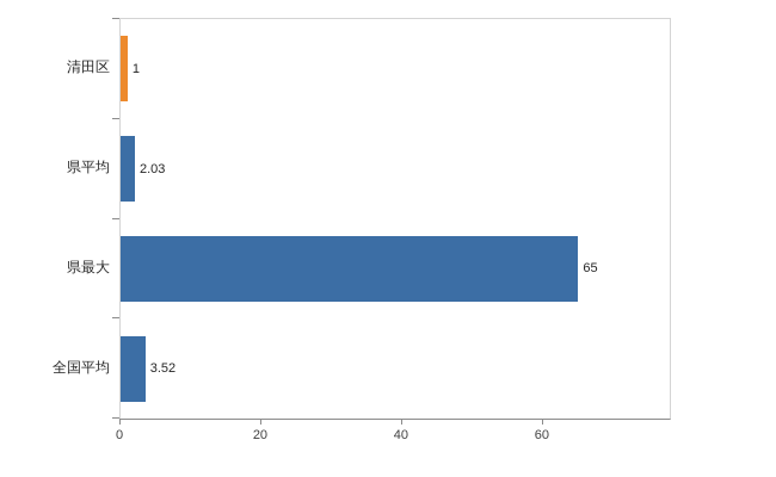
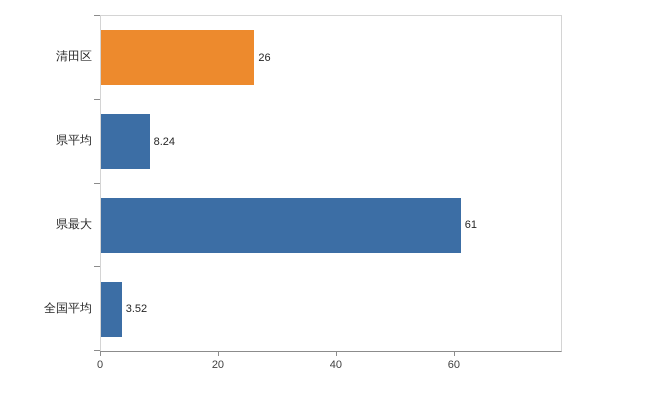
清田区: 1 -> 26
県平均: 2.03 -> 8.24
県最大: 65 -> 61
